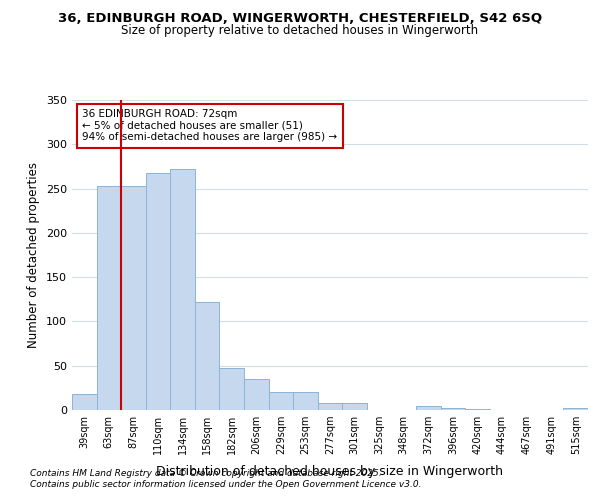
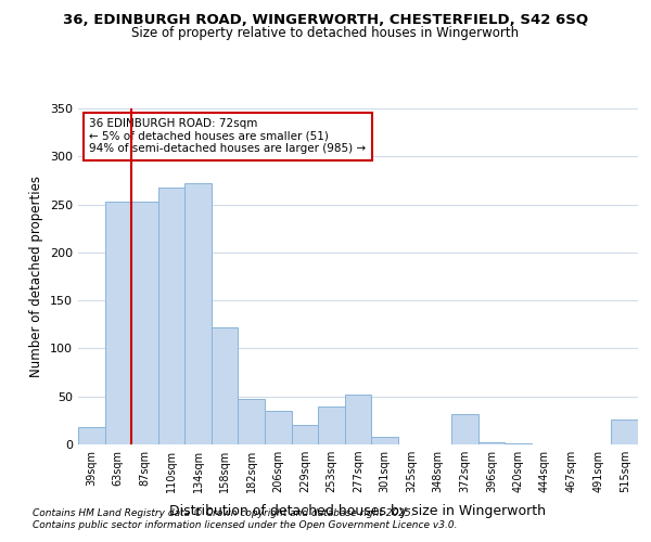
253sqm: 20 -> 40
277sqm: 8 -> 52
372sqm: 4 -> 32
515sqm: 2 -> 26
